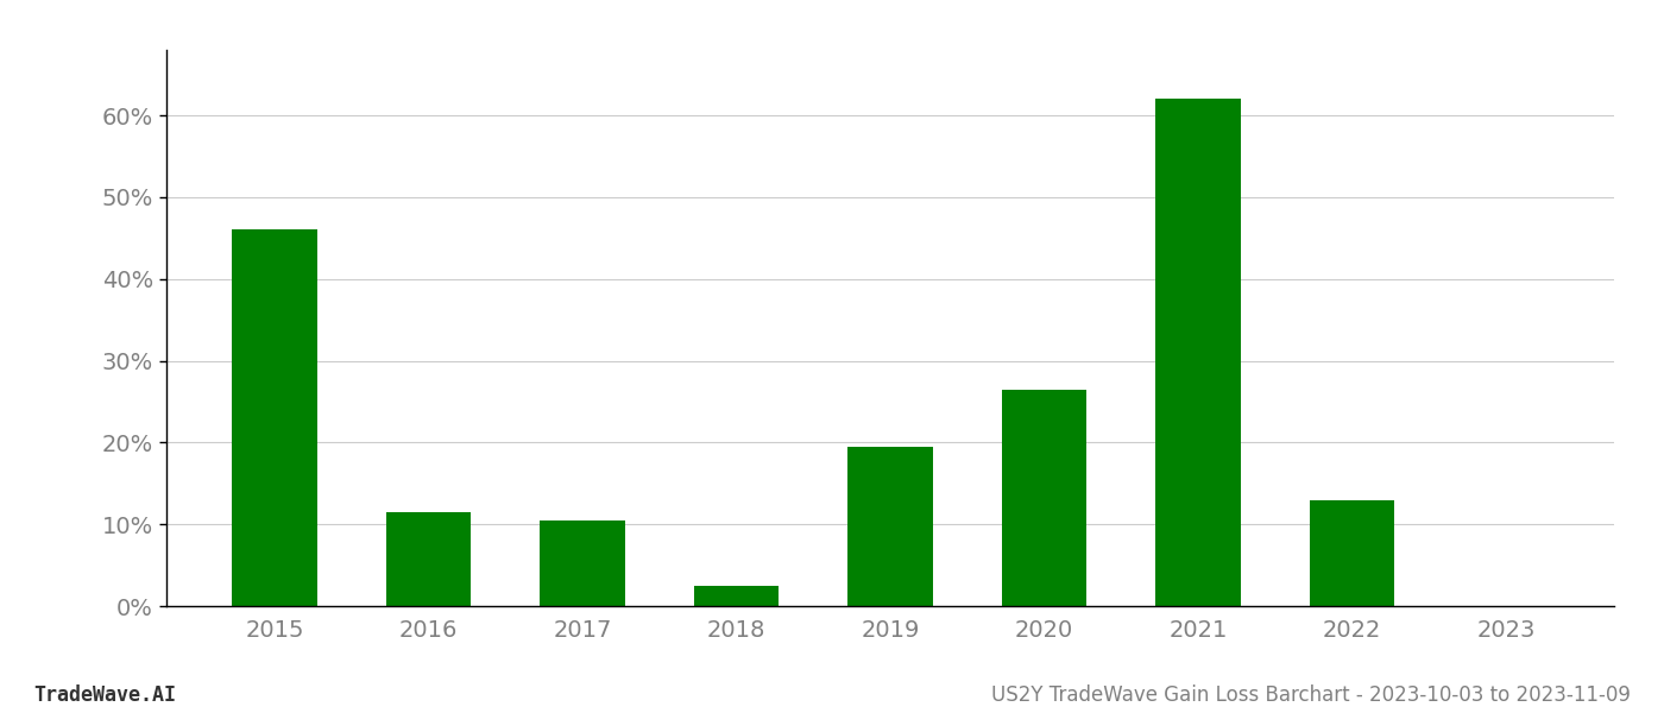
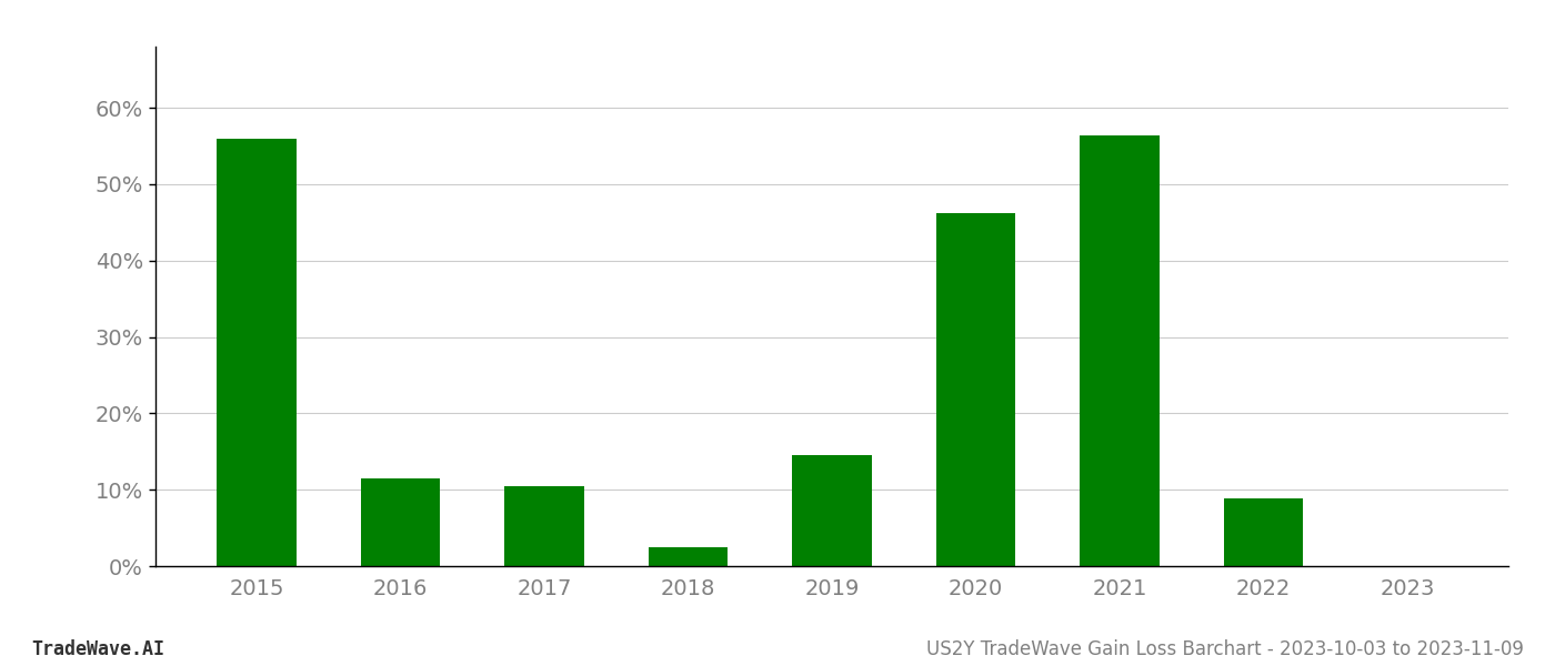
2015: 46.0% -> 56.0%
2019: 19.5% -> 14.6%
2020: 26.5% -> 46.2%
2021: 62.0% -> 56.4%
2022: 13.0% -> 8.8%
